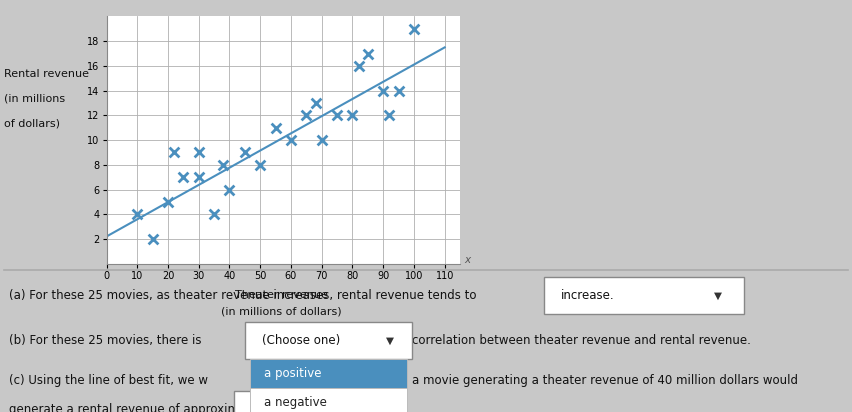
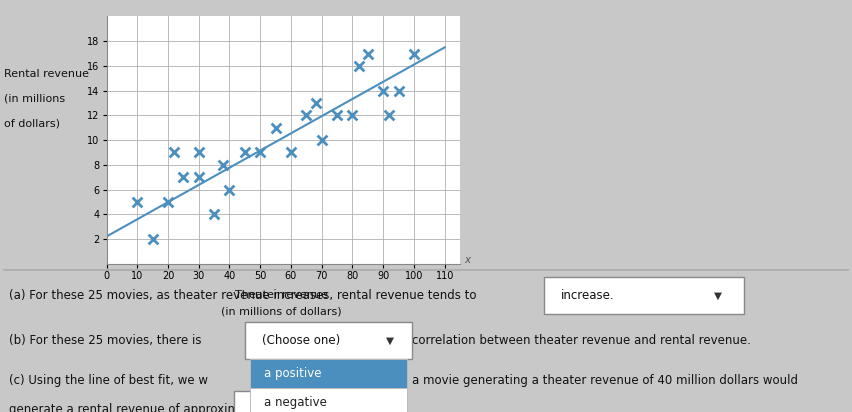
10: 4 -> 5
50: 8 -> 9
60: 10 -> 9
100: 19 -> 17
